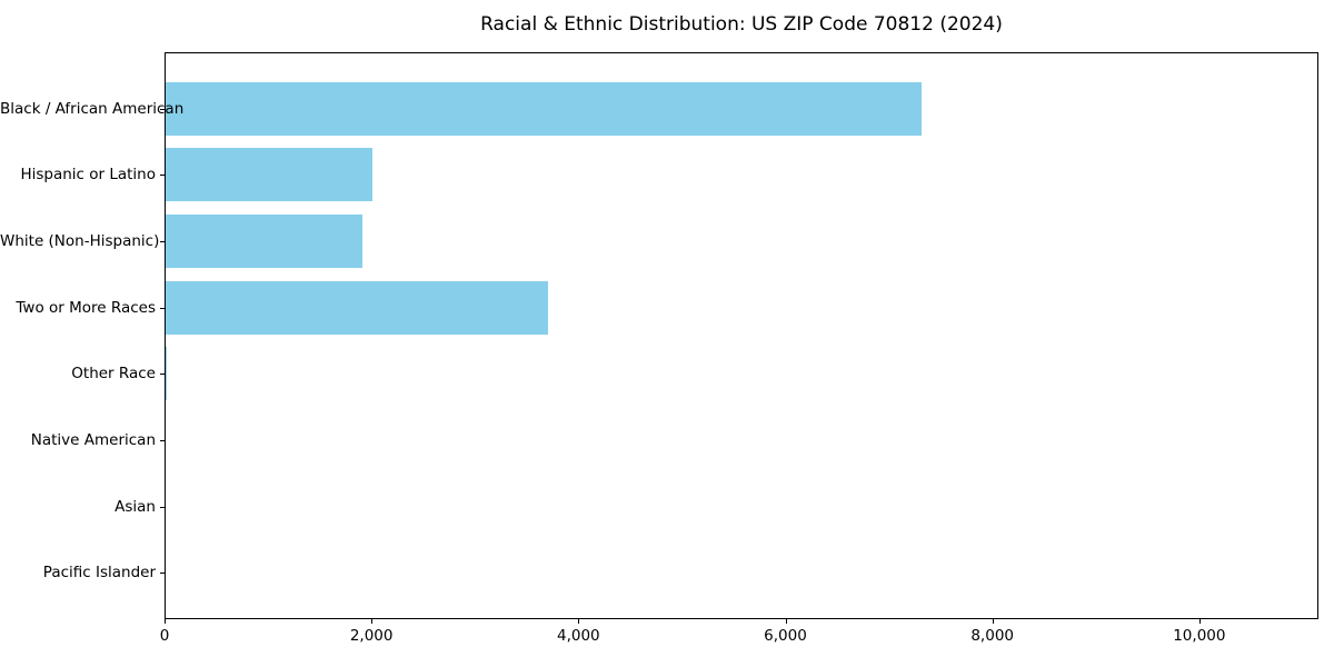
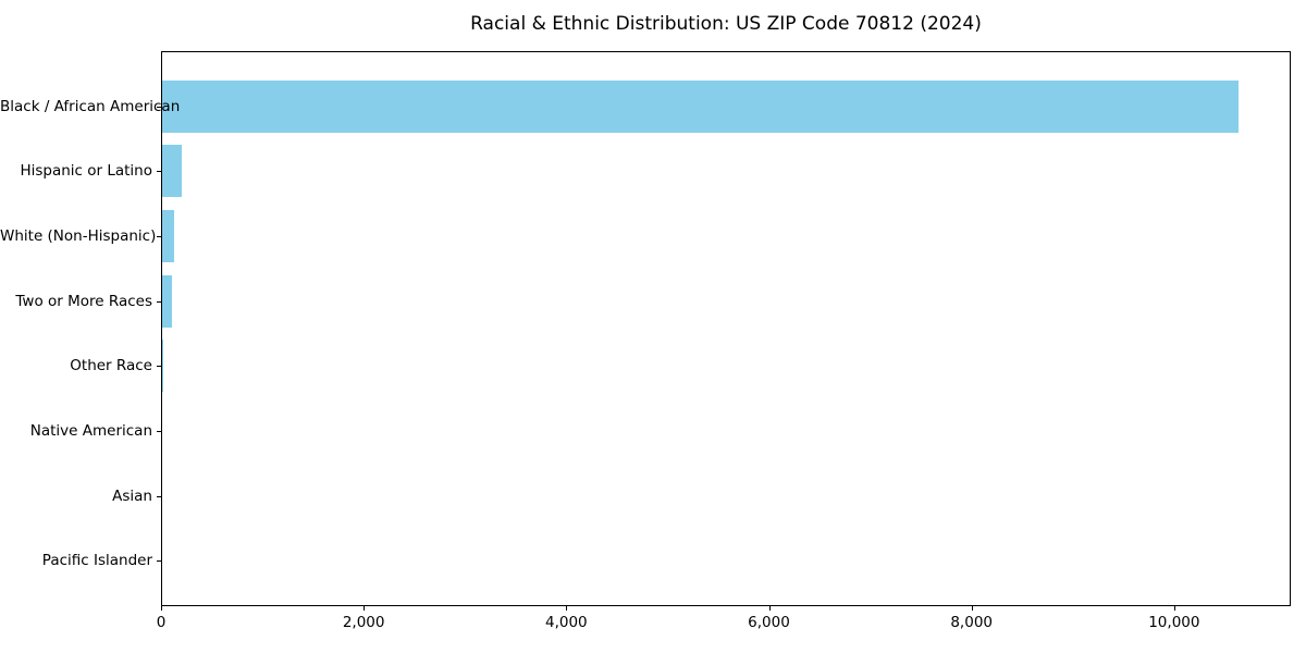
Black / African American: 7300 -> 10600
Hispanic or Latino: 2000 -> 200
White (Non-Hispanic): 1900 -> 100
Two or More Races: 3700 -> 100
